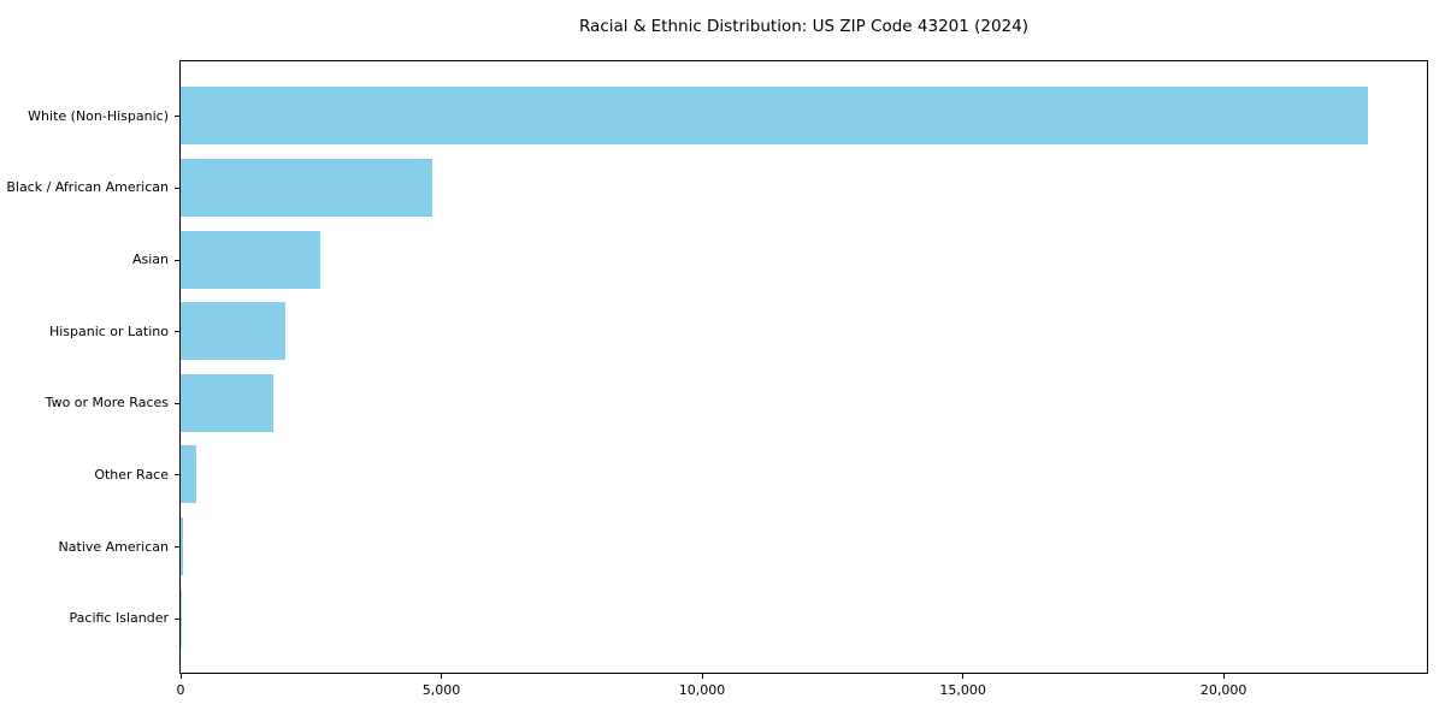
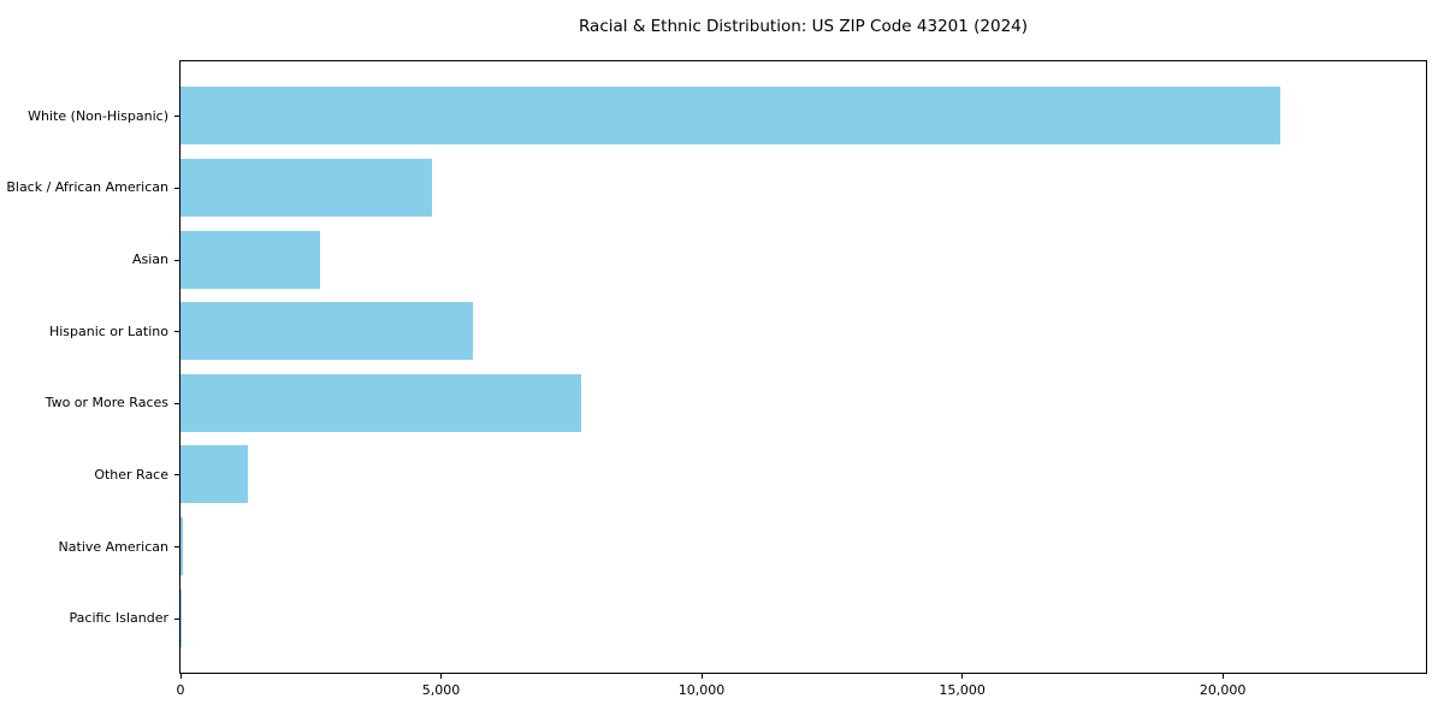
White (Non-Hispanic): 22800 -> 21100
Hispanic or Latino: 2000 -> 5600
Two or More Races: 1800 -> 7700
Other Race: 300 -> 1300
